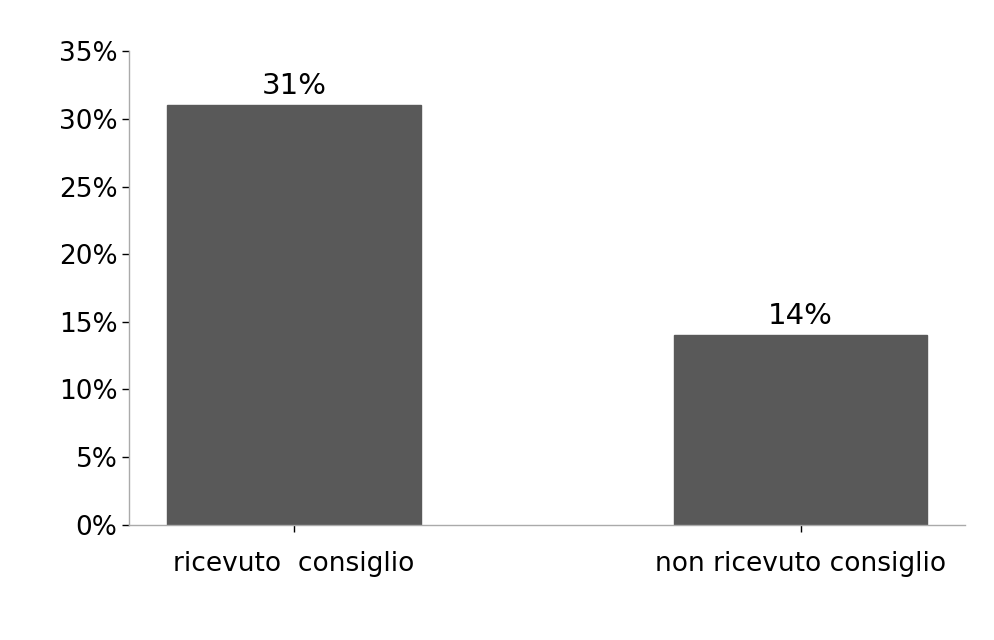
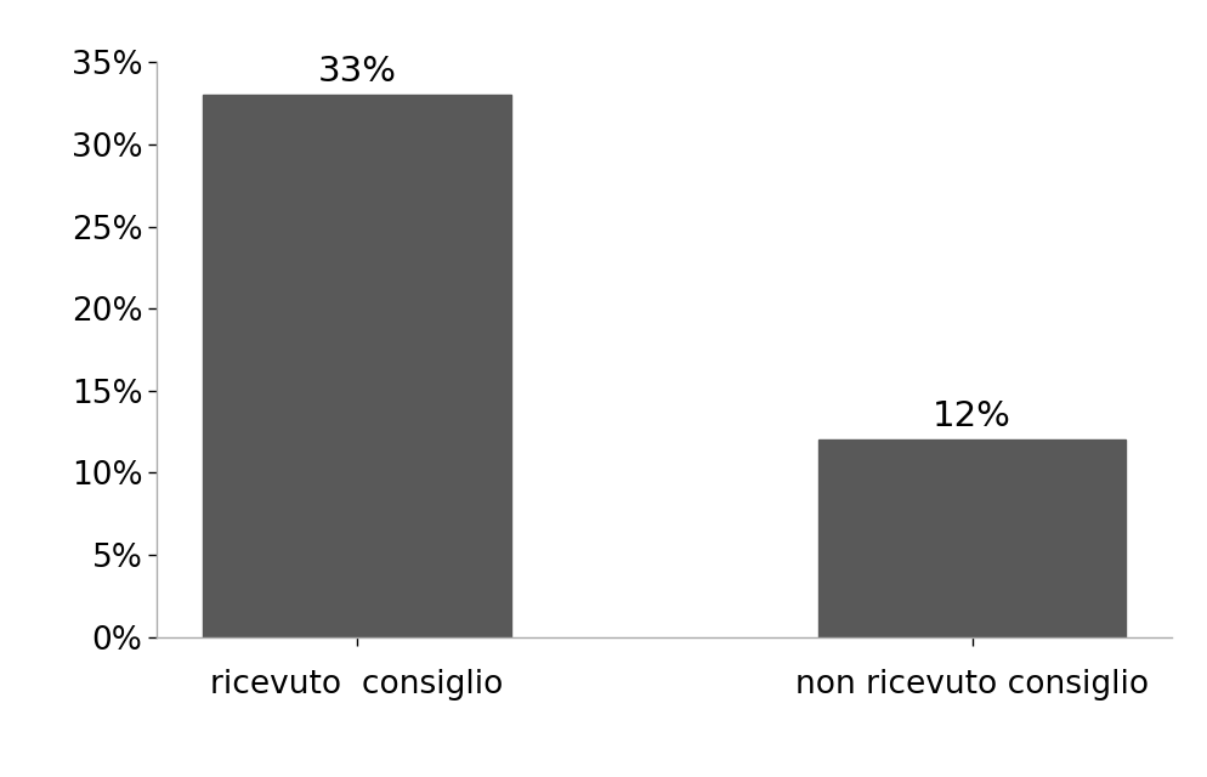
ricevuto consiglio: 31% -> 33%
non ricevuto consiglio: 14% -> 12%
